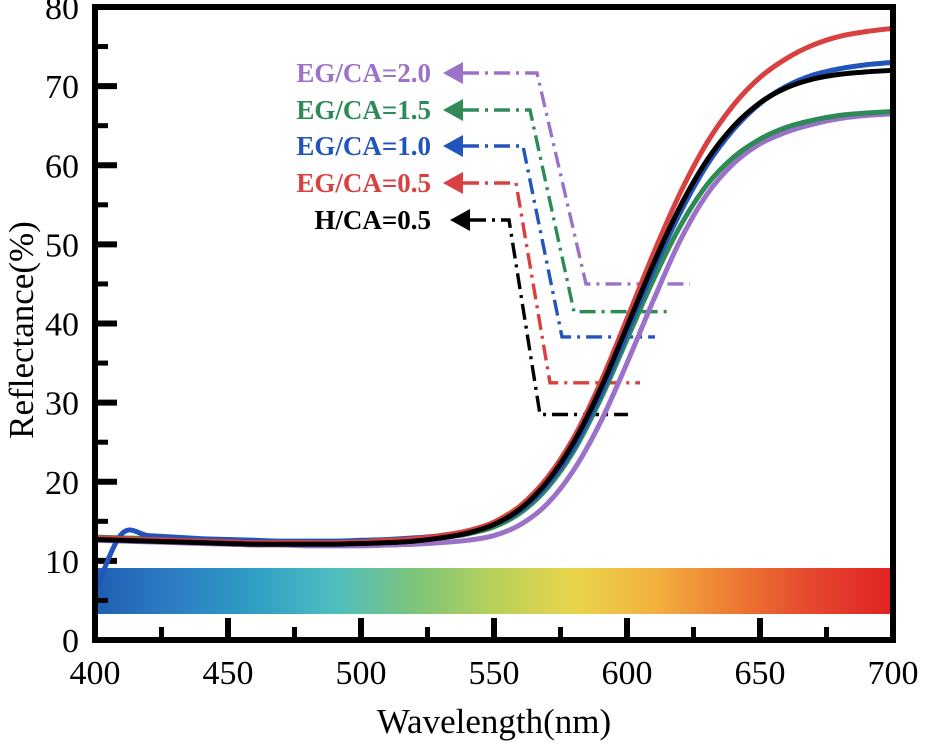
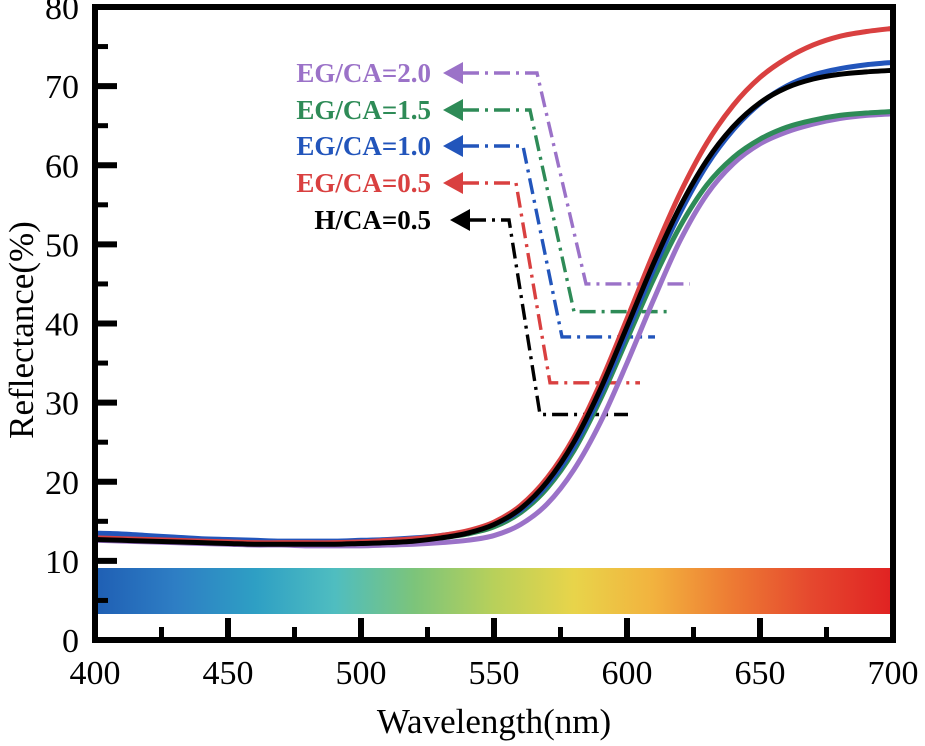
EG/CA=1.0/400: 6 -> 14
